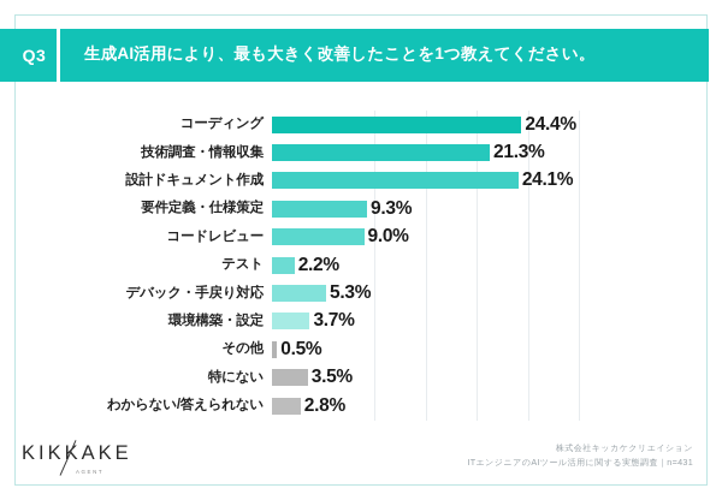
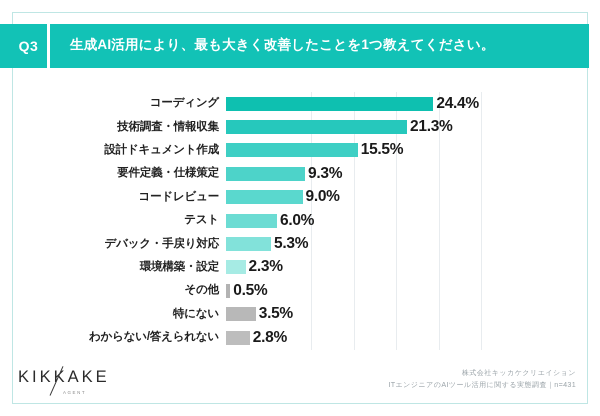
設計ドキュメント作成: 24.1% -> 15.5%
テスト: 2.2% -> 6.0%
環境構築・設定: 3.7% -> 2.3%
